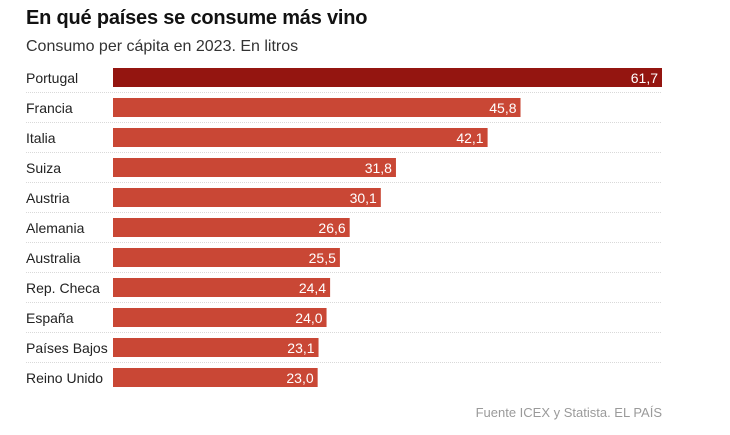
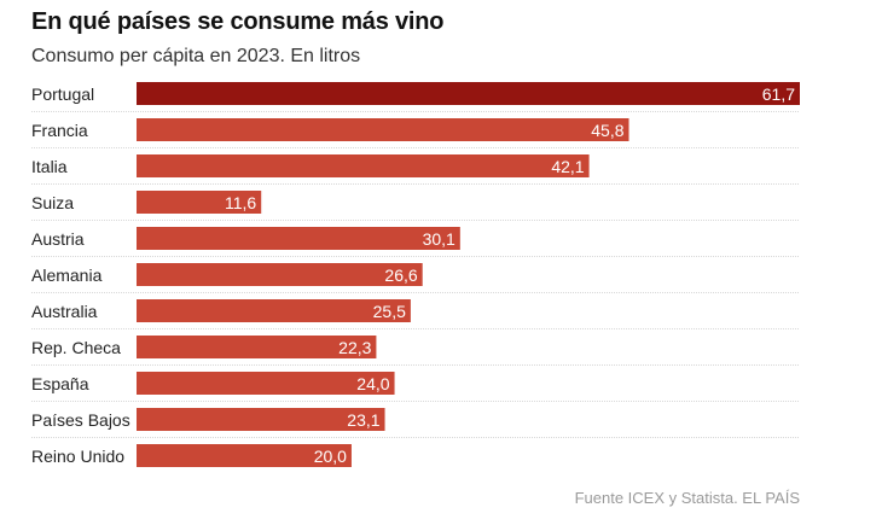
Suiza: 31,8 -> 11,6
Rep. Checa: 24,4 -> 22,3
Reino Unido: 23,0 -> 20,0
